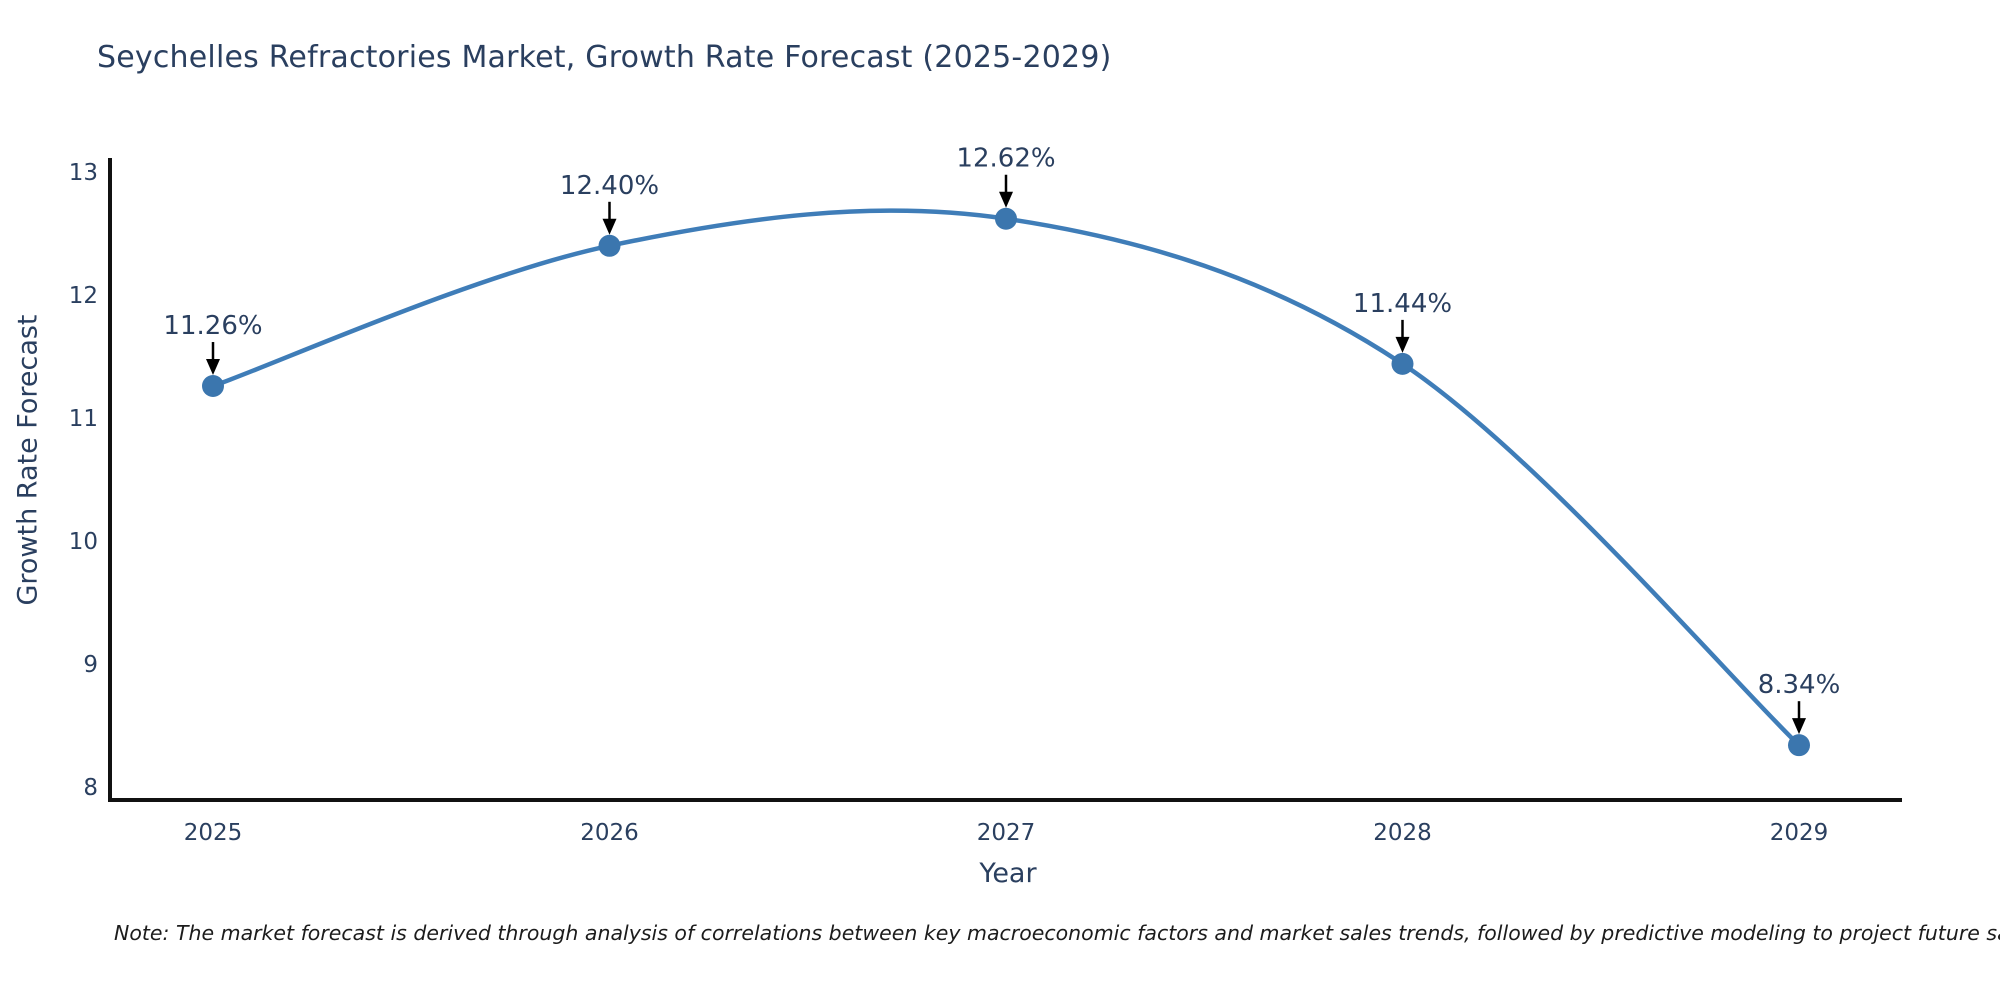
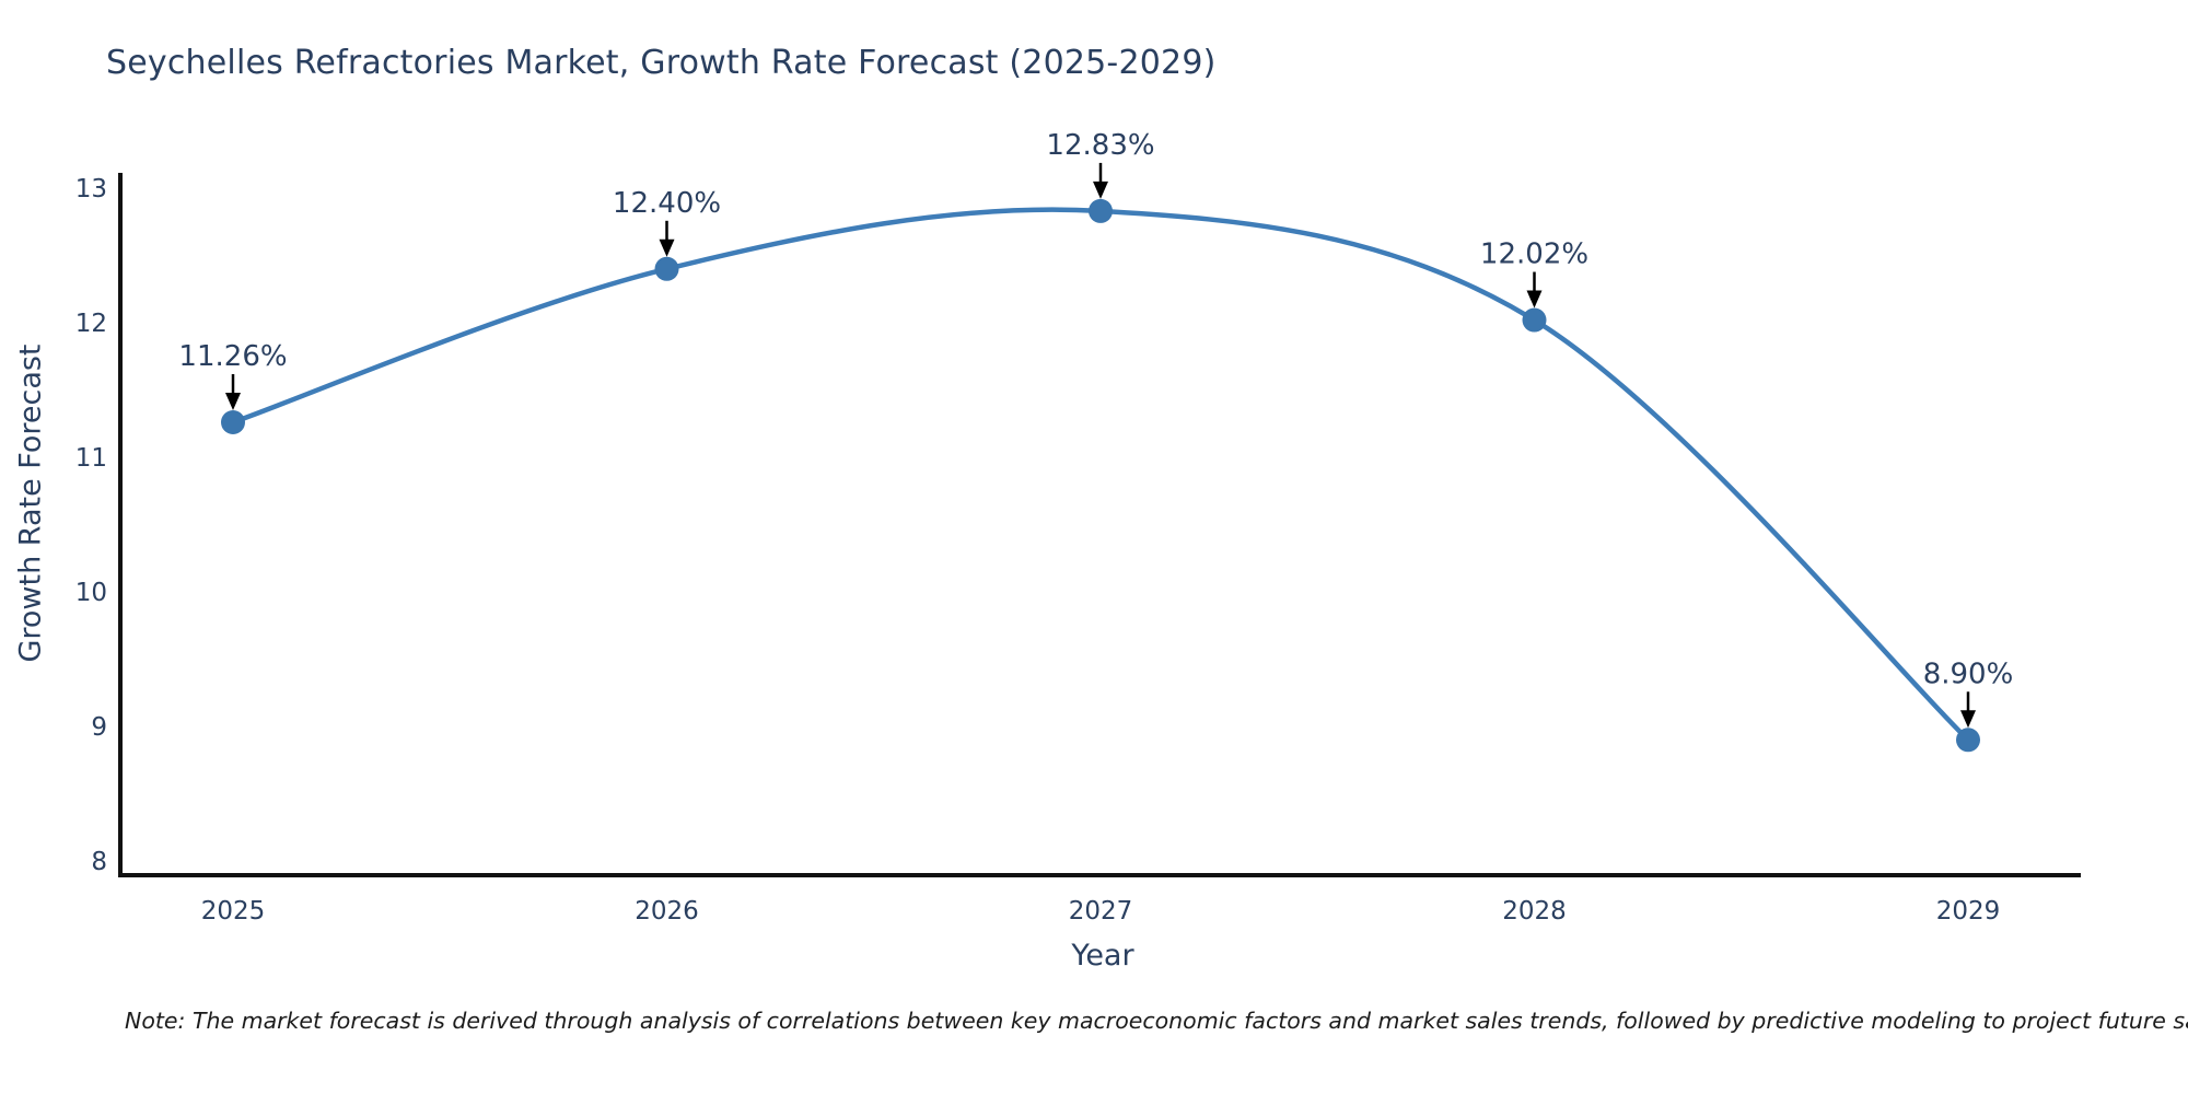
2027: 12.62% -> 12.83%
2028: 11.44% -> 12.02%
2029: 8.34% -> 8.90%
